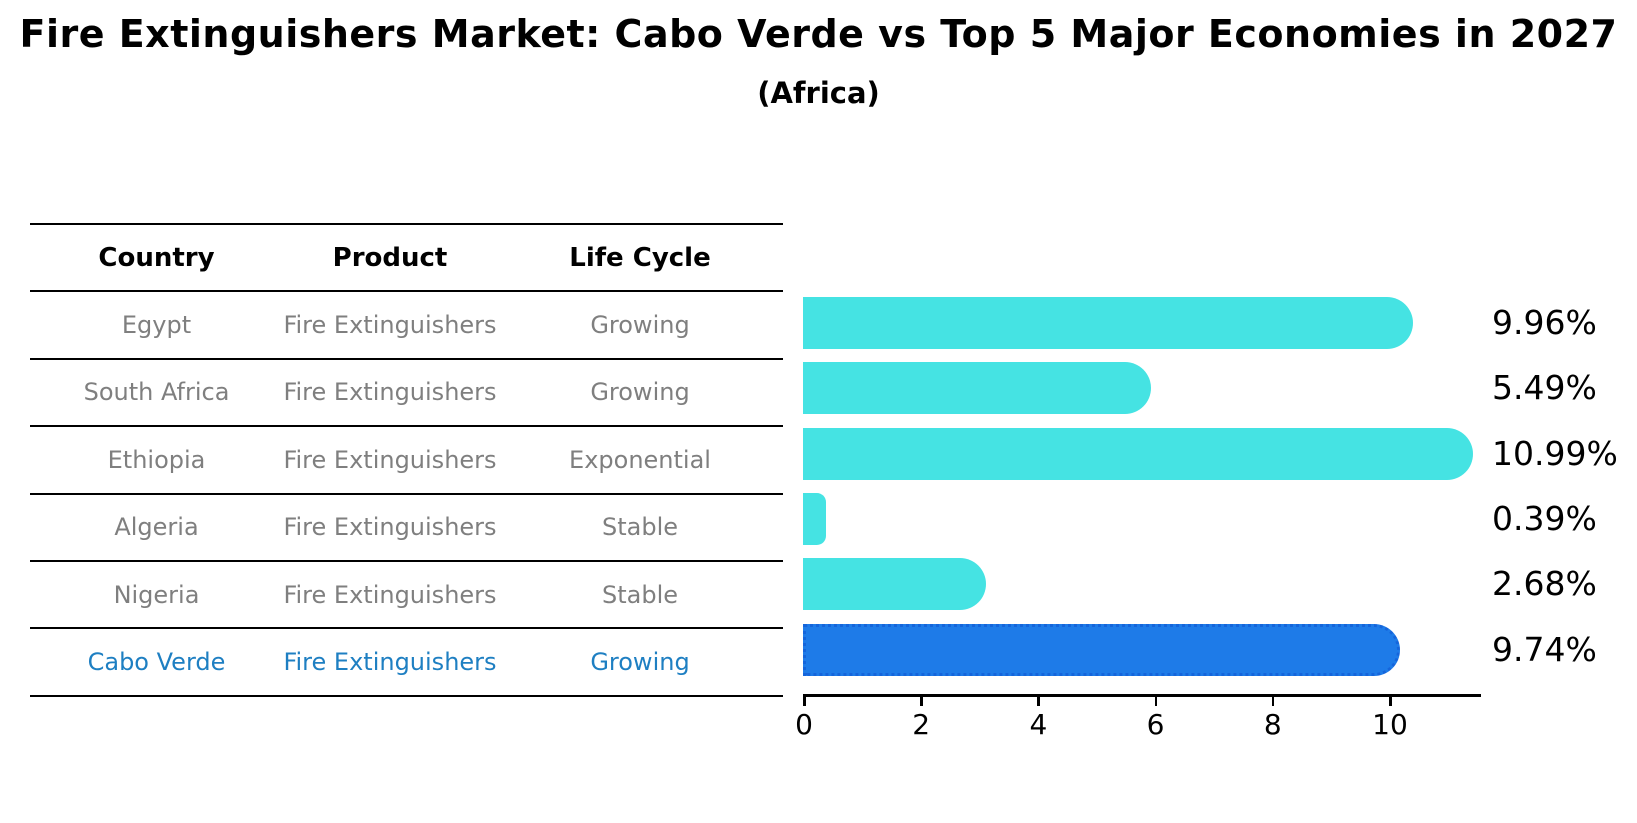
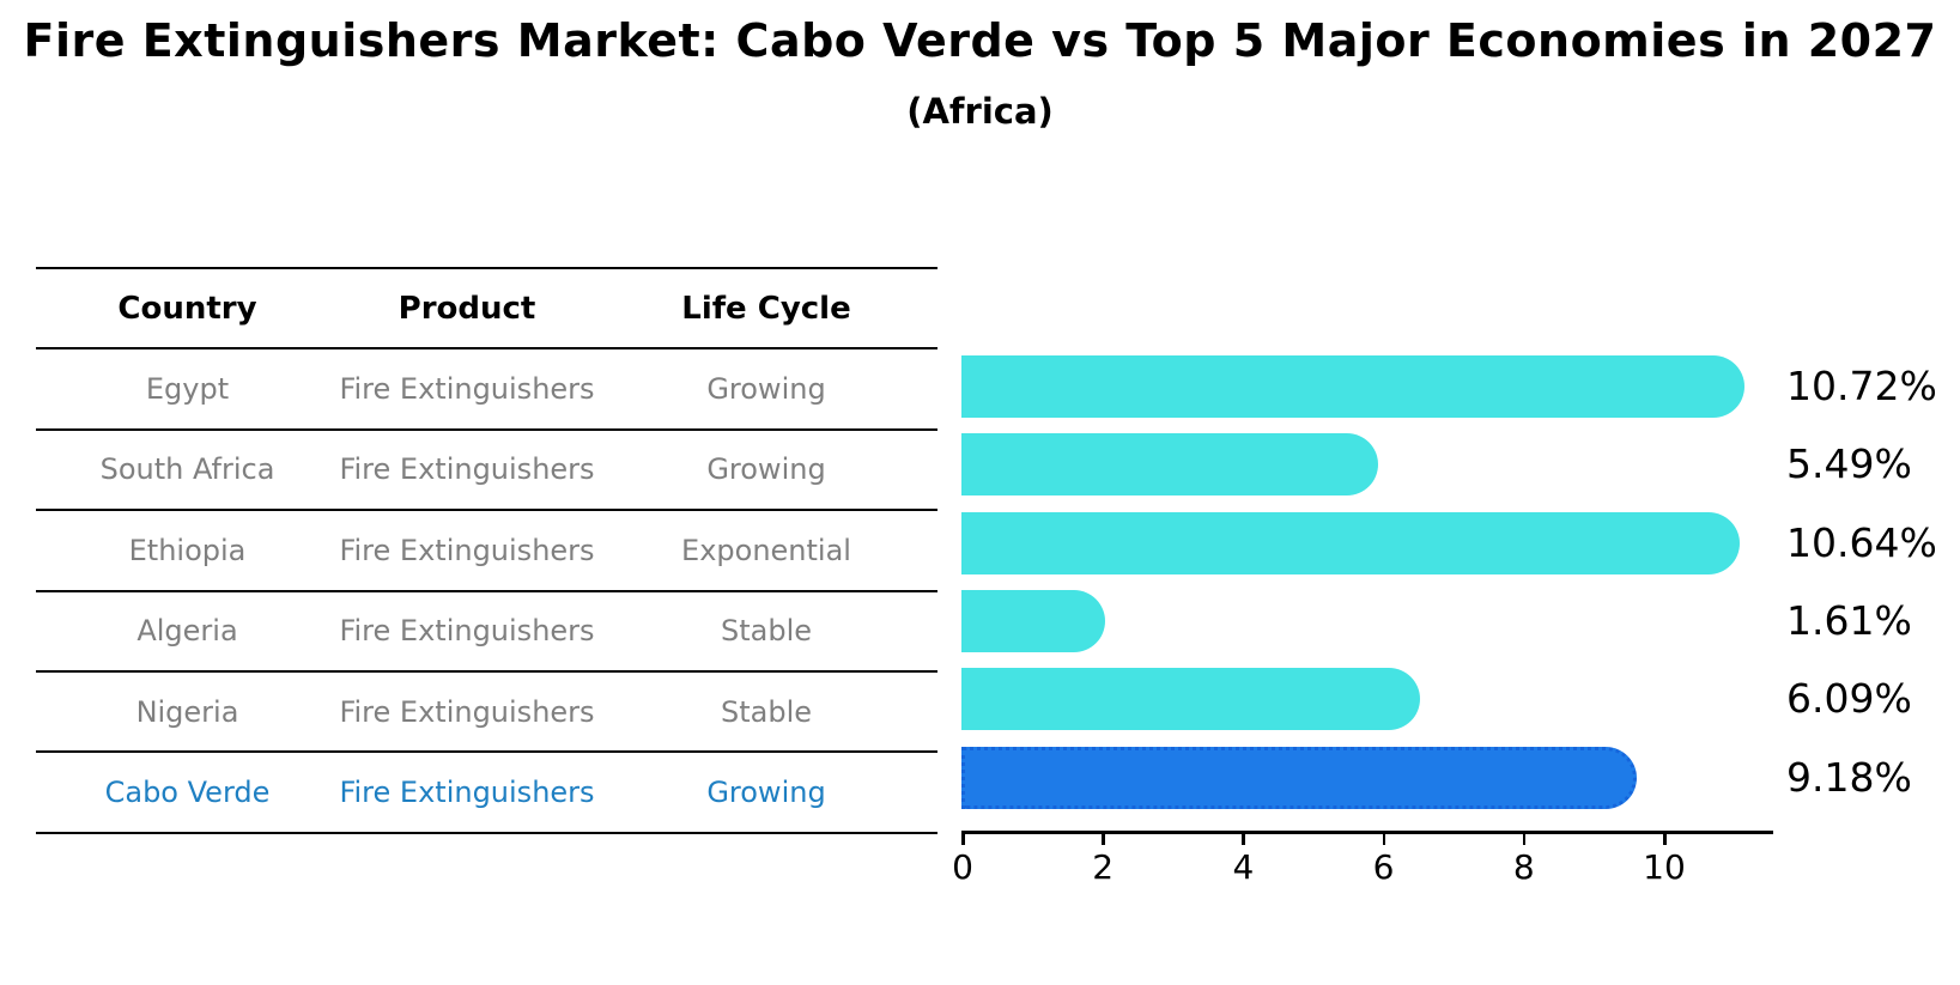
Egypt: 9.96% -> 10.72%
Ethiopia: 10.99% -> 10.64%
Algeria: 0.39% -> 1.61%
Nigeria: 2.68% -> 6.09%
Cabo Verde: 9.74% -> 9.18%
